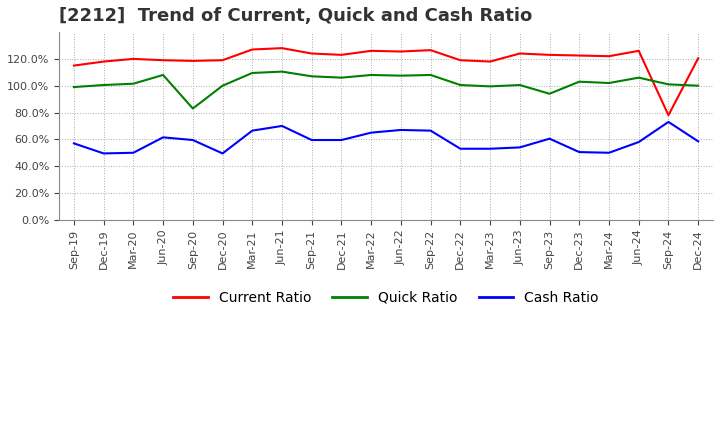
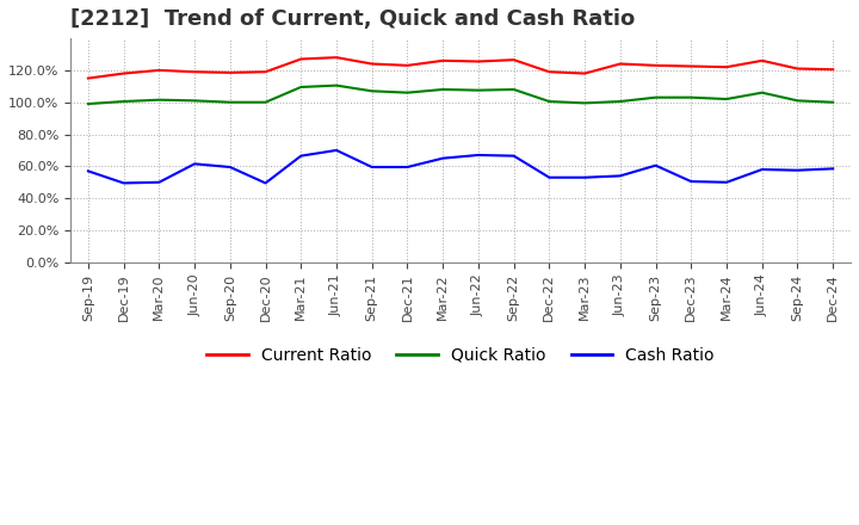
Quick Ratio/Jun-20: 108% -> 101%
Quick Ratio/Sep-20: 83% -> 100%
Quick Ratio/Sep-23: 94% -> 103%
Current Ratio/Sep-24: 78% -> 121%
Cash Ratio/Sep-24: 73% -> 58%
